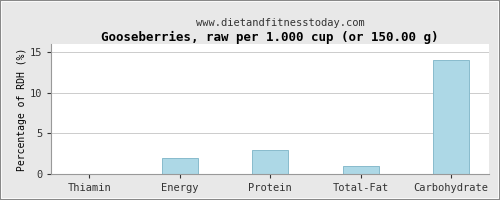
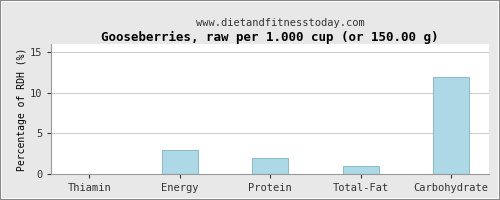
Energy: 2 -> 3
Protein: 3 -> 2
Carbohydrate: 14 -> 12
